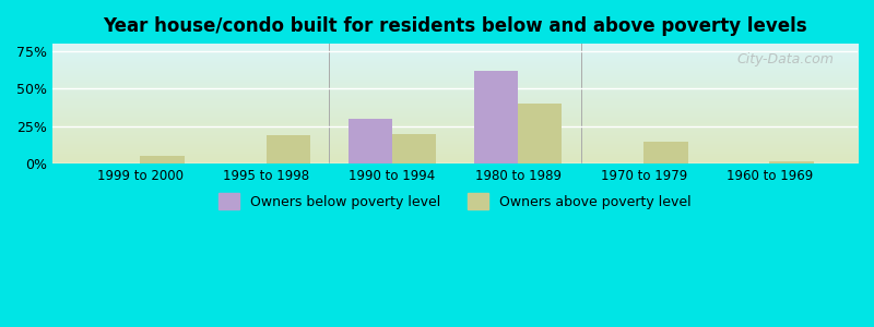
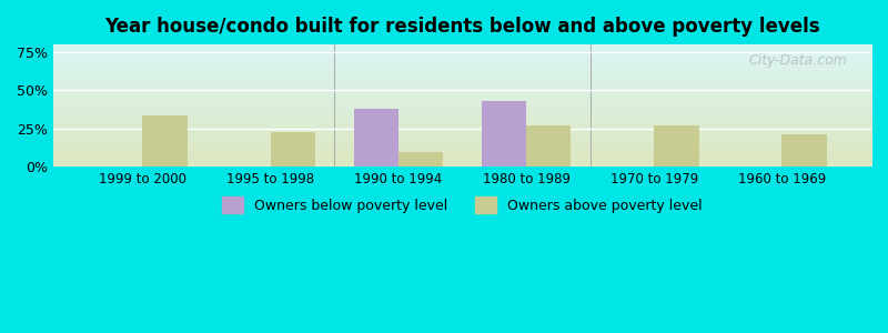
Owners above poverty level/1999 to 2000: 5% -> 34%
Owners above poverty level/1995 to 1998: 19% -> 23%
Owners below poverty level/1990 to 1994: 30% -> 38%
Owners above poverty level/1990 to 1994: 20% -> 10%
Owners below poverty level/1980 to 1989: 62% -> 43%
Owners above poverty level/1980 to 1989: 40% -> 27%
Owners above poverty level/1970 to 1979: 15% -> 27%
Owners above poverty level/1960 to 1969: 2% -> 21%
